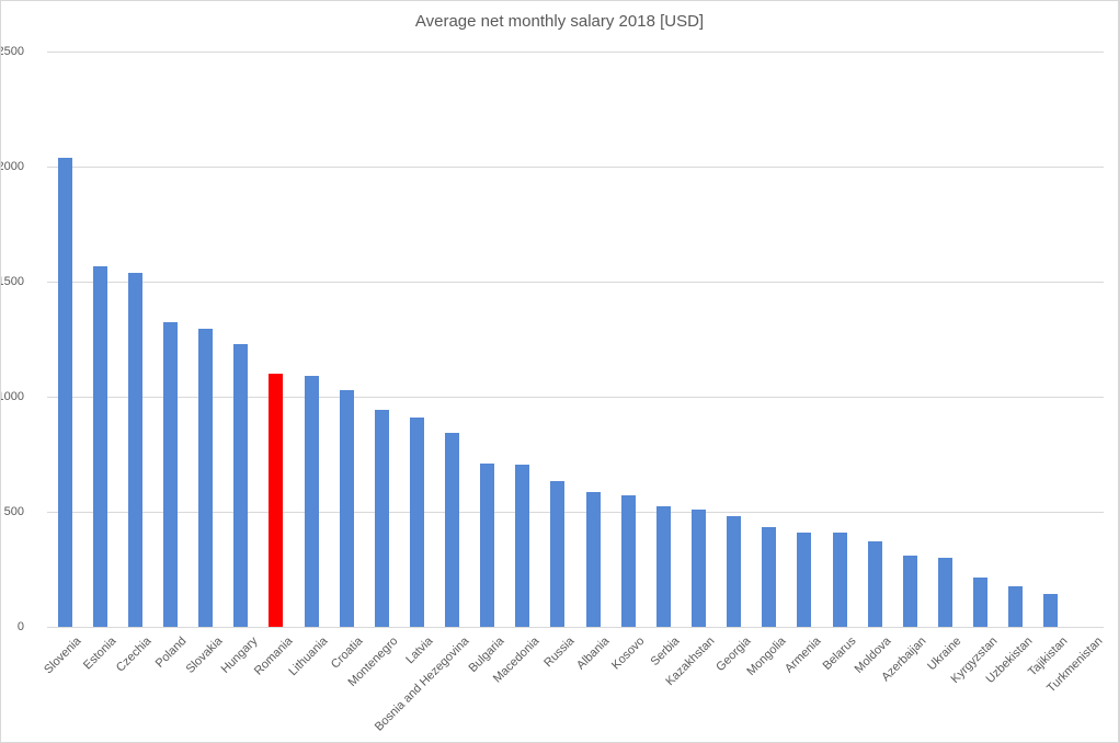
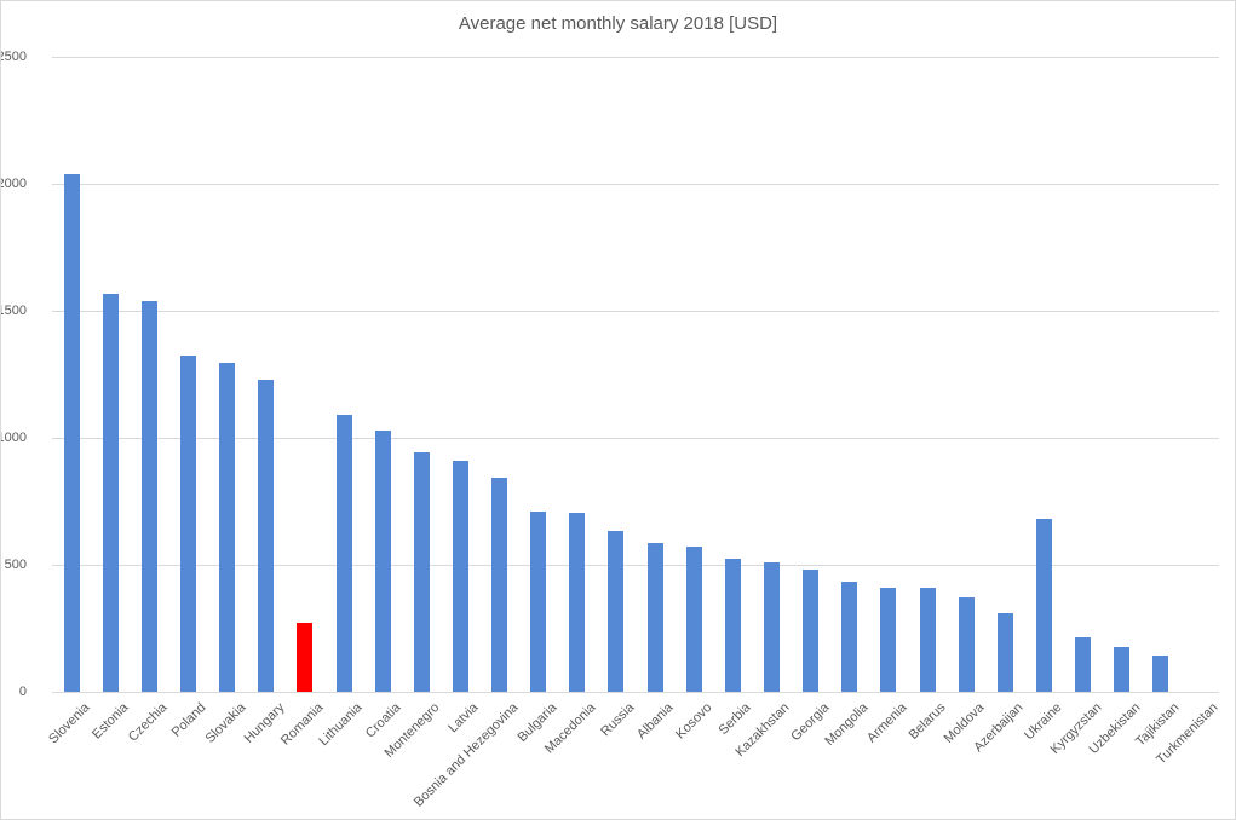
Romania: 1100 -> 270
Ukraine: 300 -> 680
